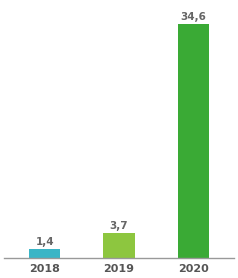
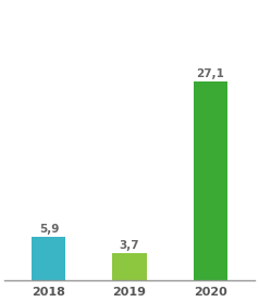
2018: 1,4 -> 5,9
2020: 34,6 -> 27,1
